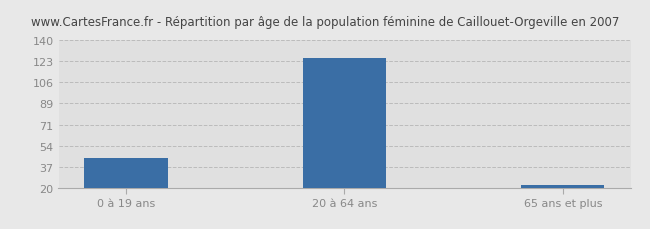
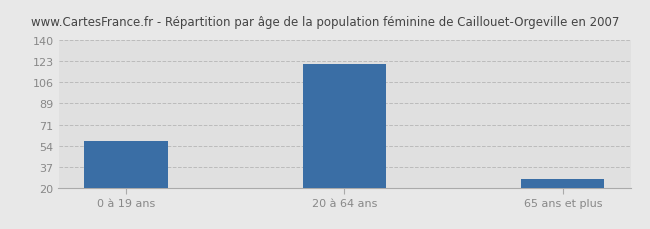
0 à 19 ans: 44 -> 58
20 à 64 ans: 126 -> 121
65 ans et plus: 22 -> 27
